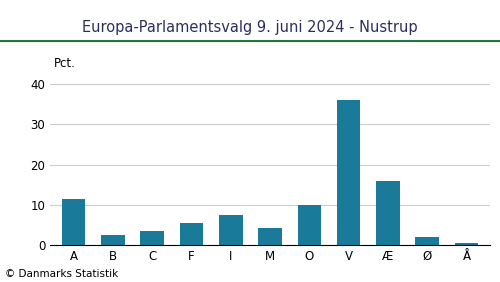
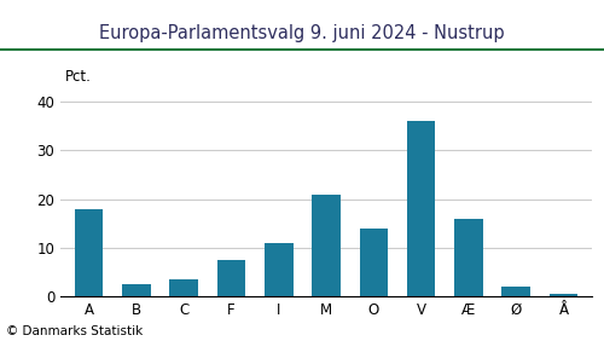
A: 11.5 -> 18.0
F: 5.5 -> 7.5
I: 7.5 -> 11.0
M: 4.2 -> 21.0
O: 10.0 -> 14.0
